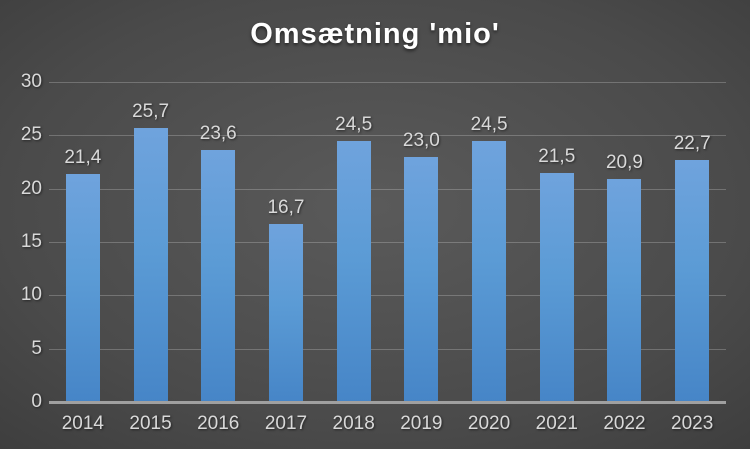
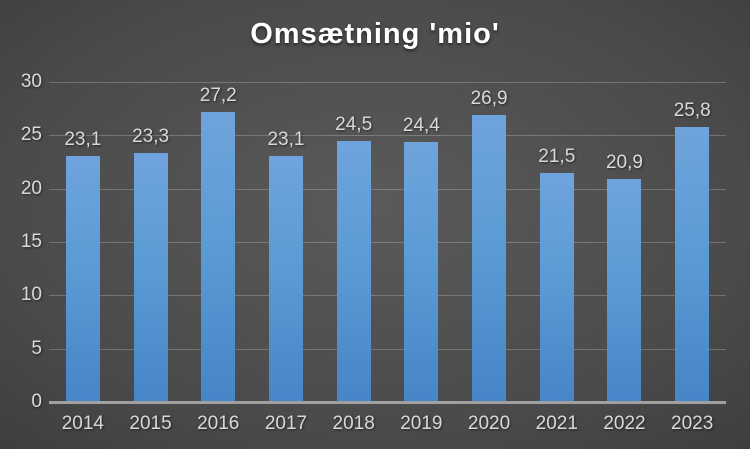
2014: 21,4 -> 23,1
2015: 25,7 -> 23,3
2016: 23,6 -> 27,2
2017: 16,7 -> 23,1
2019: 23,0 -> 24,4
2020: 24,5 -> 26,9
2023: 22,7 -> 25,8
